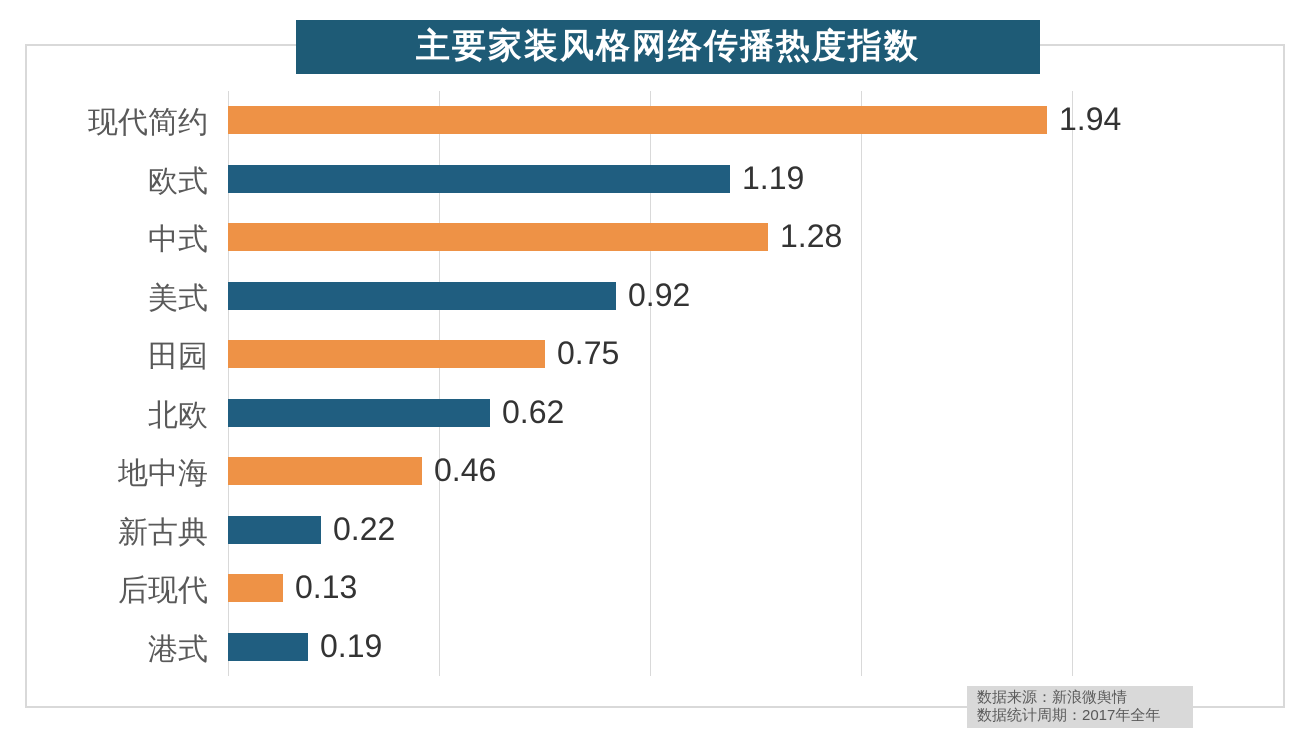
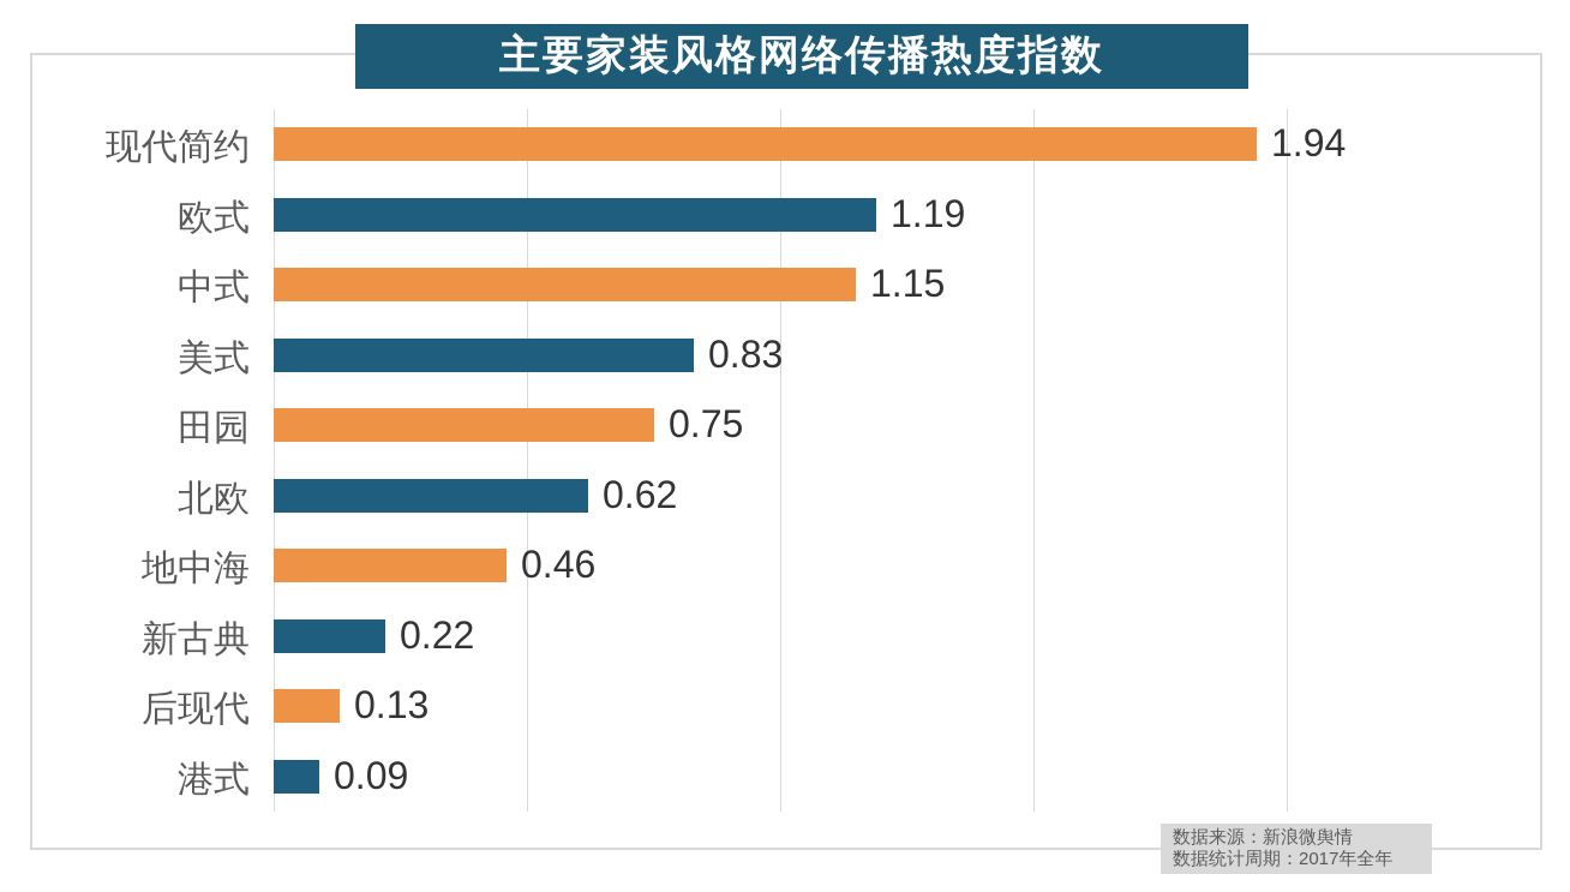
中式: 1.28 -> 1.15
美式: 0.92 -> 0.83
港式: 0.19 -> 0.09
